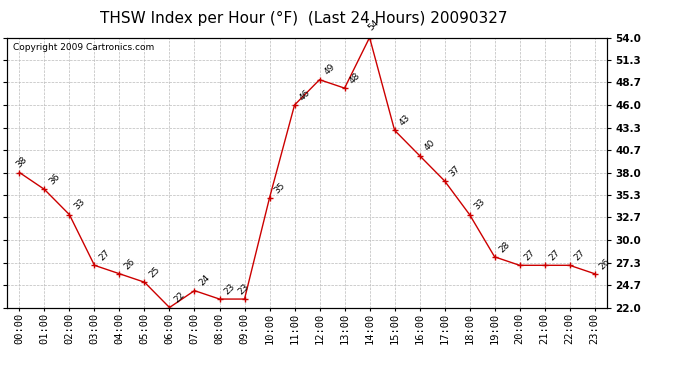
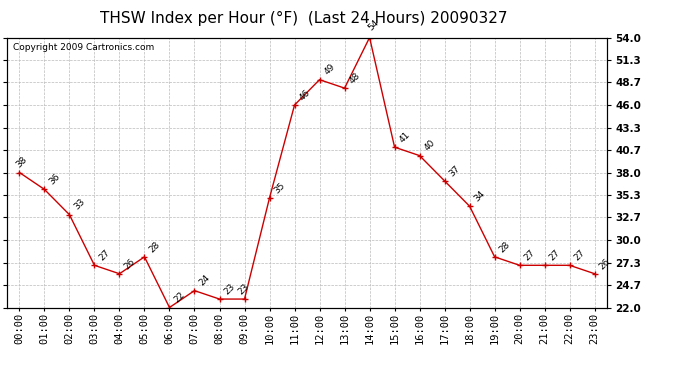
05:00: 25 -> 28
15:00: 43 -> 41
18:00: 33 -> 34
